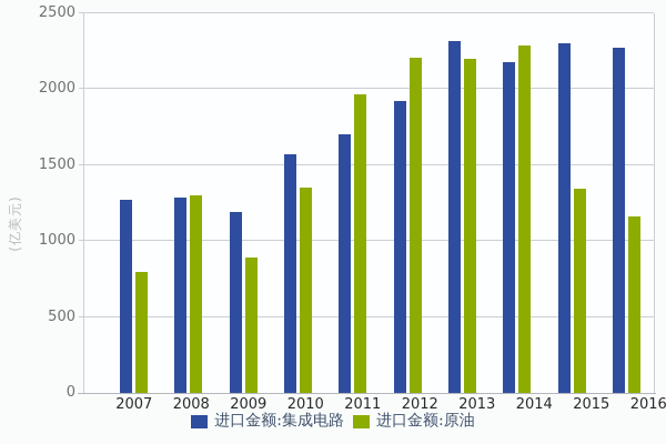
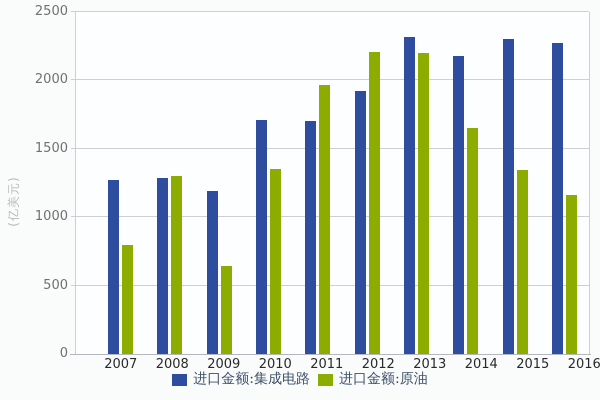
进口金额:原油/2009: 890 -> 640
进口金额:集成电路/2010: 1570 -> 1710
进口金额:原油/2014: 2290 -> 1650
